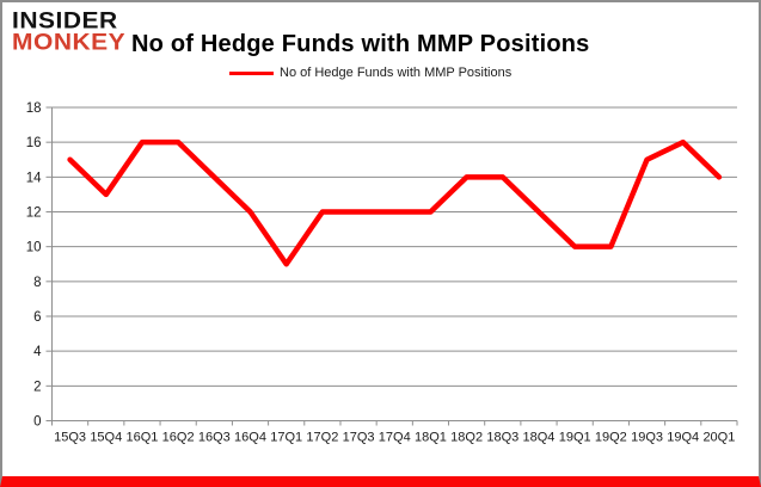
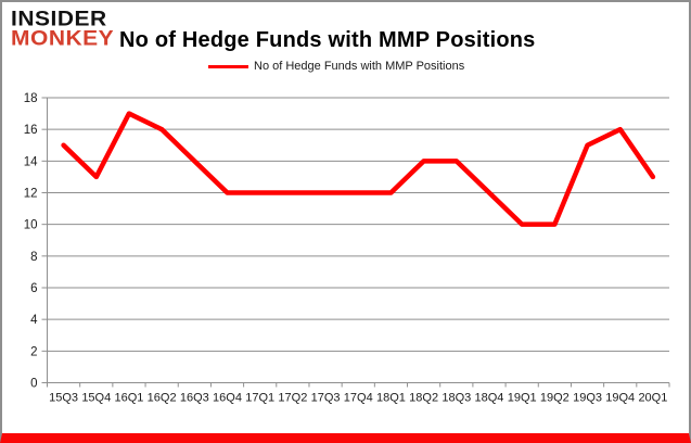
16Q1: 16 -> 17
17Q1: 9 -> 12
20Q1: 14 -> 13
